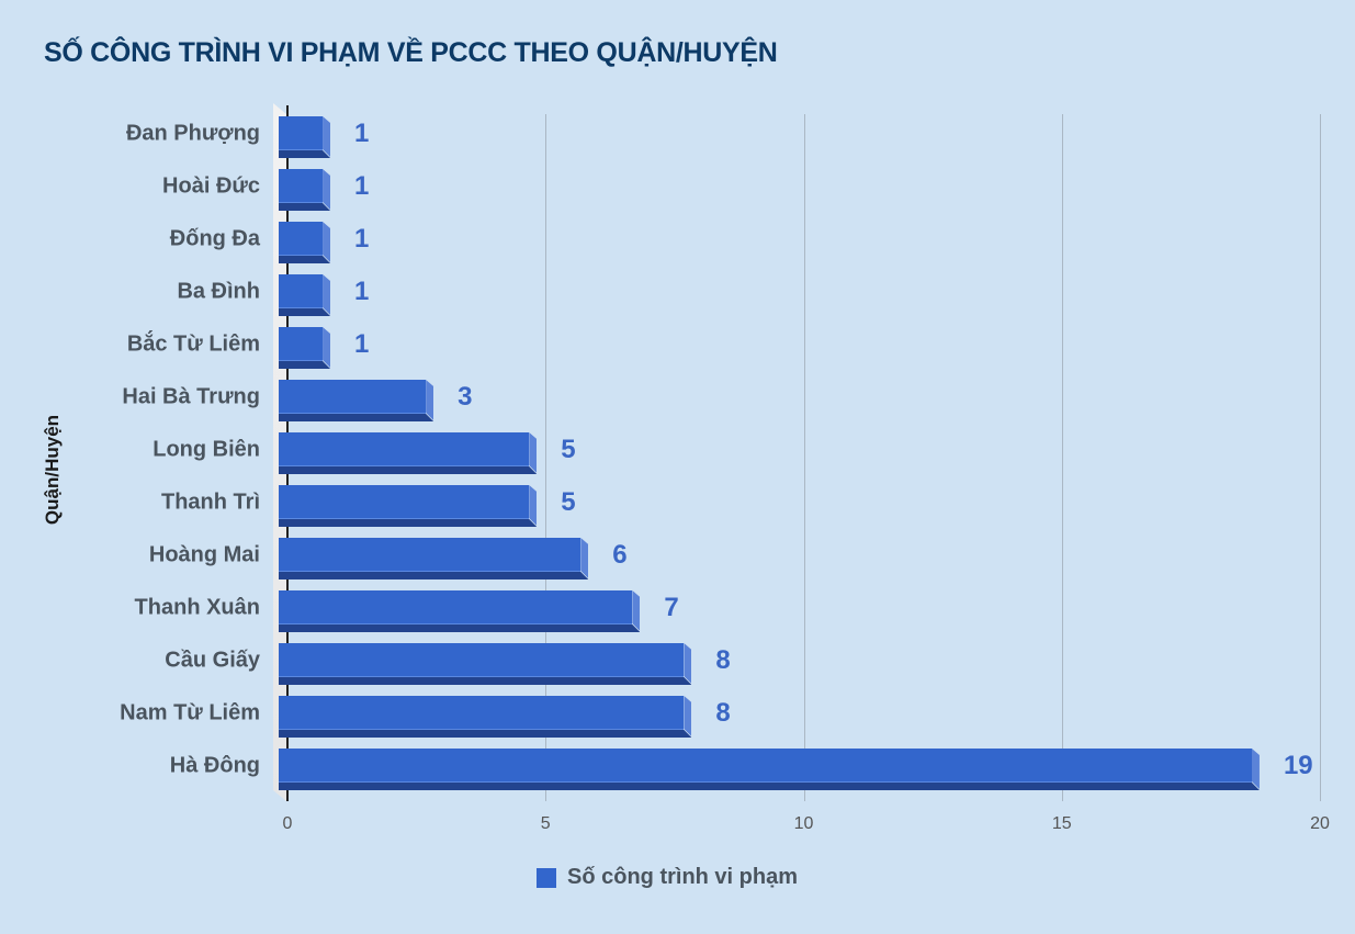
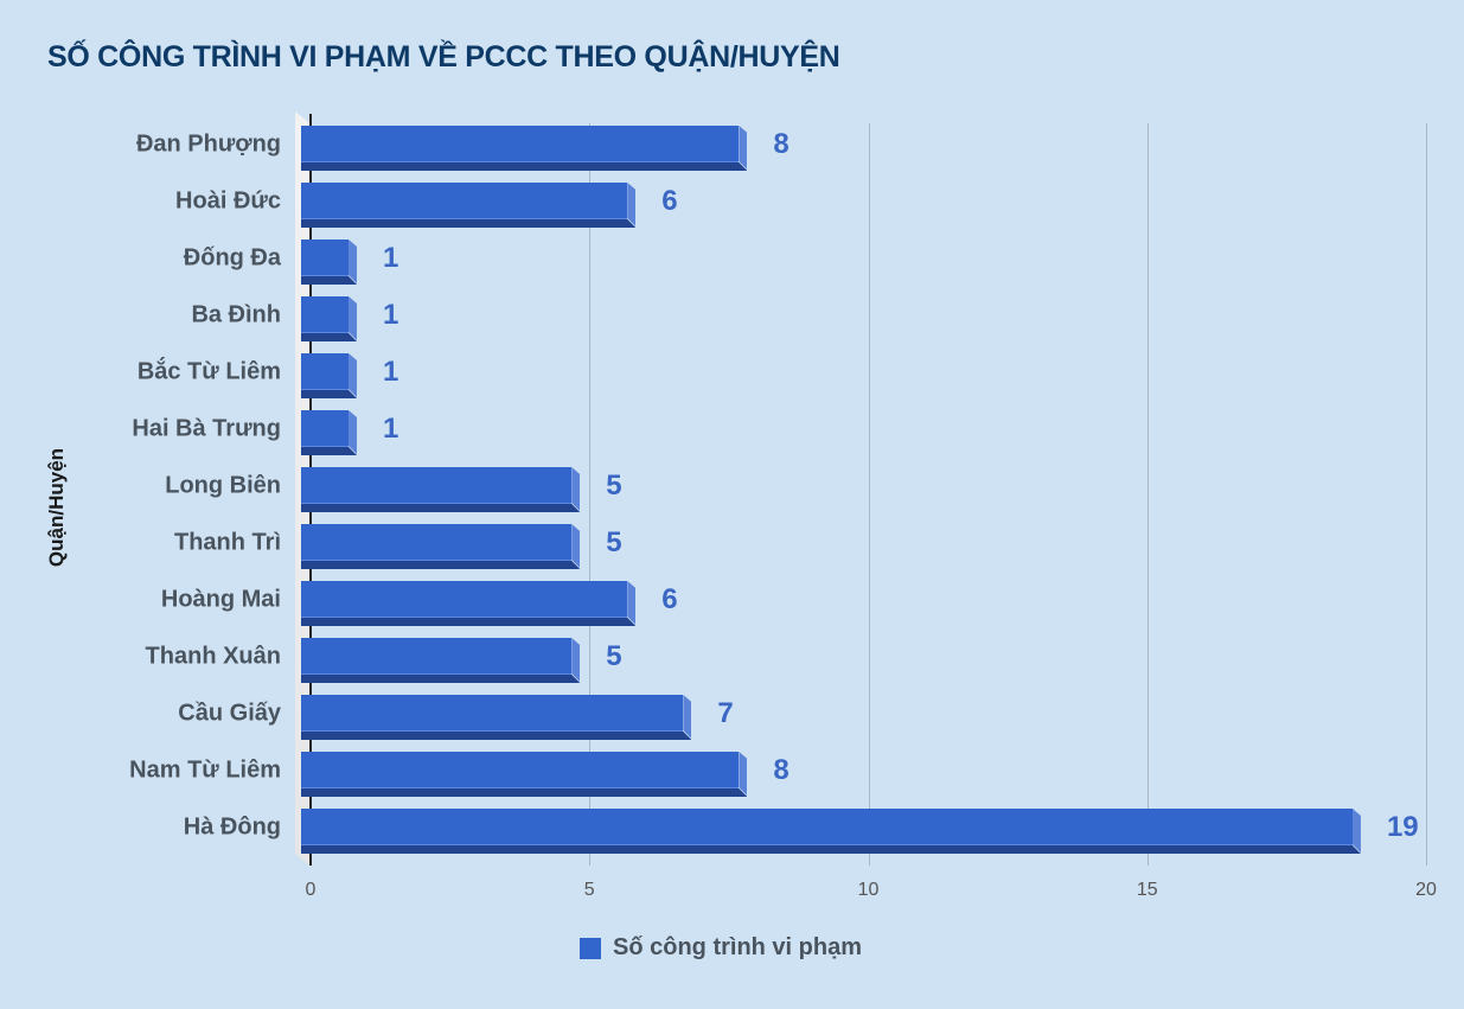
Đan Phượng: 1 -> 8
Hoài Đức: 1 -> 6
Hai Bà Trưng: 3 -> 1
Thanh Xuân: 7 -> 5
Cầu Giấy: 8 -> 7
